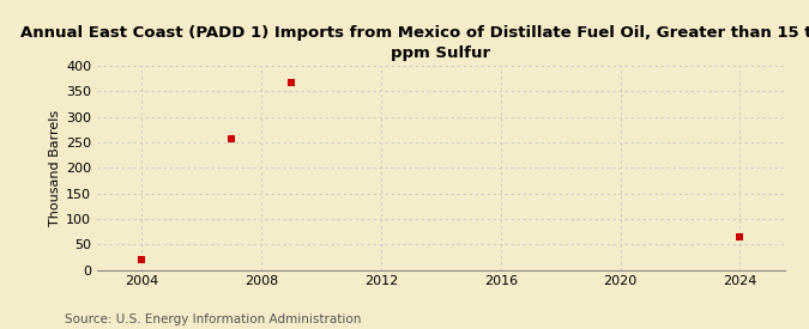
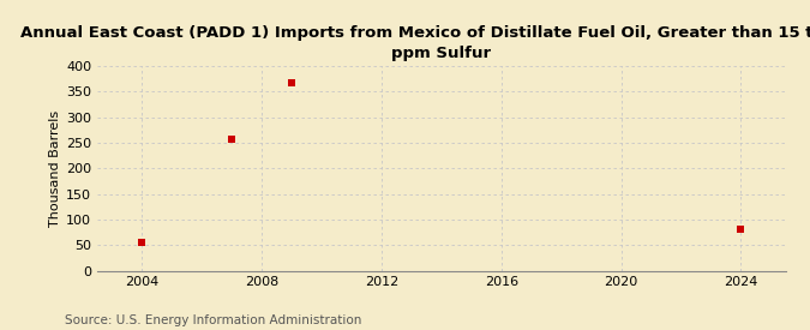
2004: 20 -> 55
2024: 65 -> 80
